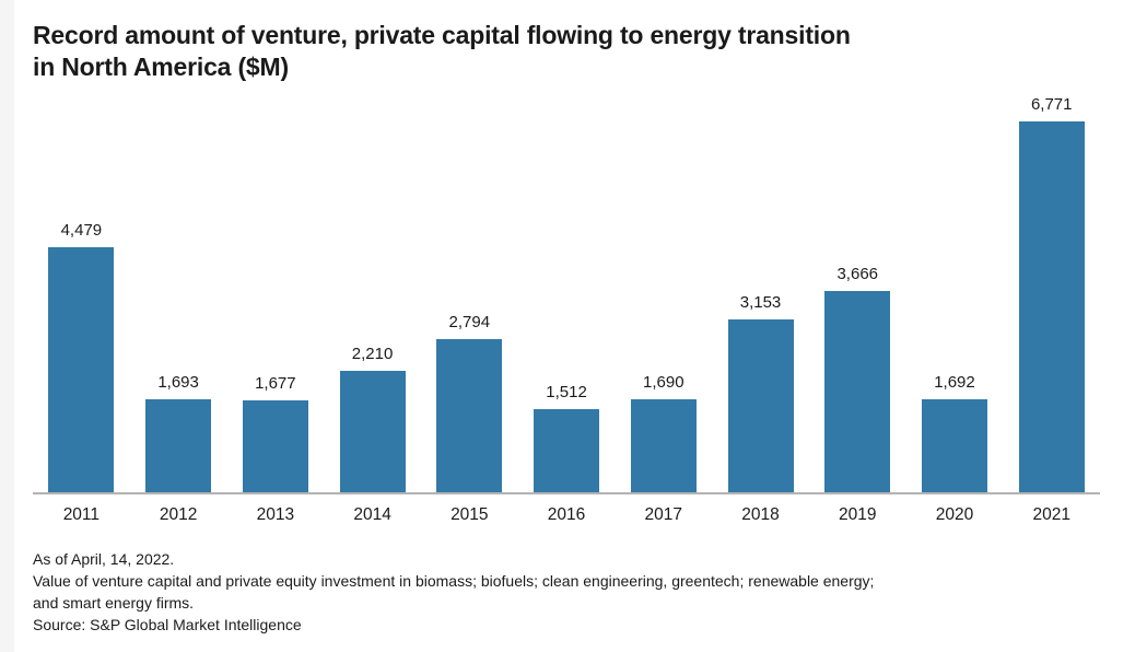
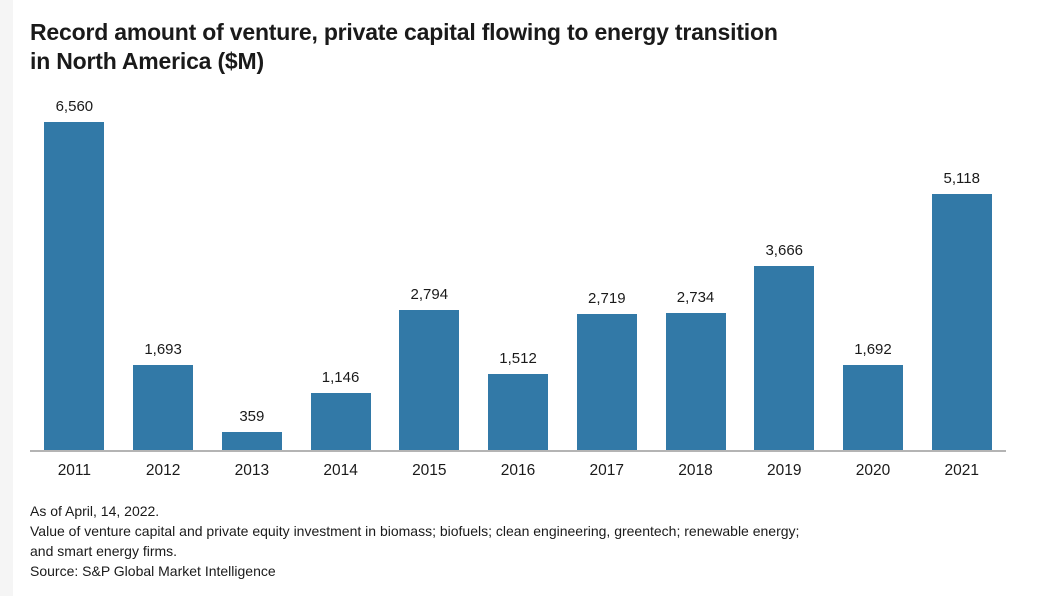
2011: 4,479 -> 6,560
2013: 1,677 -> 359
2014: 2,210 -> 1,146
2017: 1,690 -> 2,719
2018: 3,153 -> 2,734
2021: 6,771 -> 5,118
